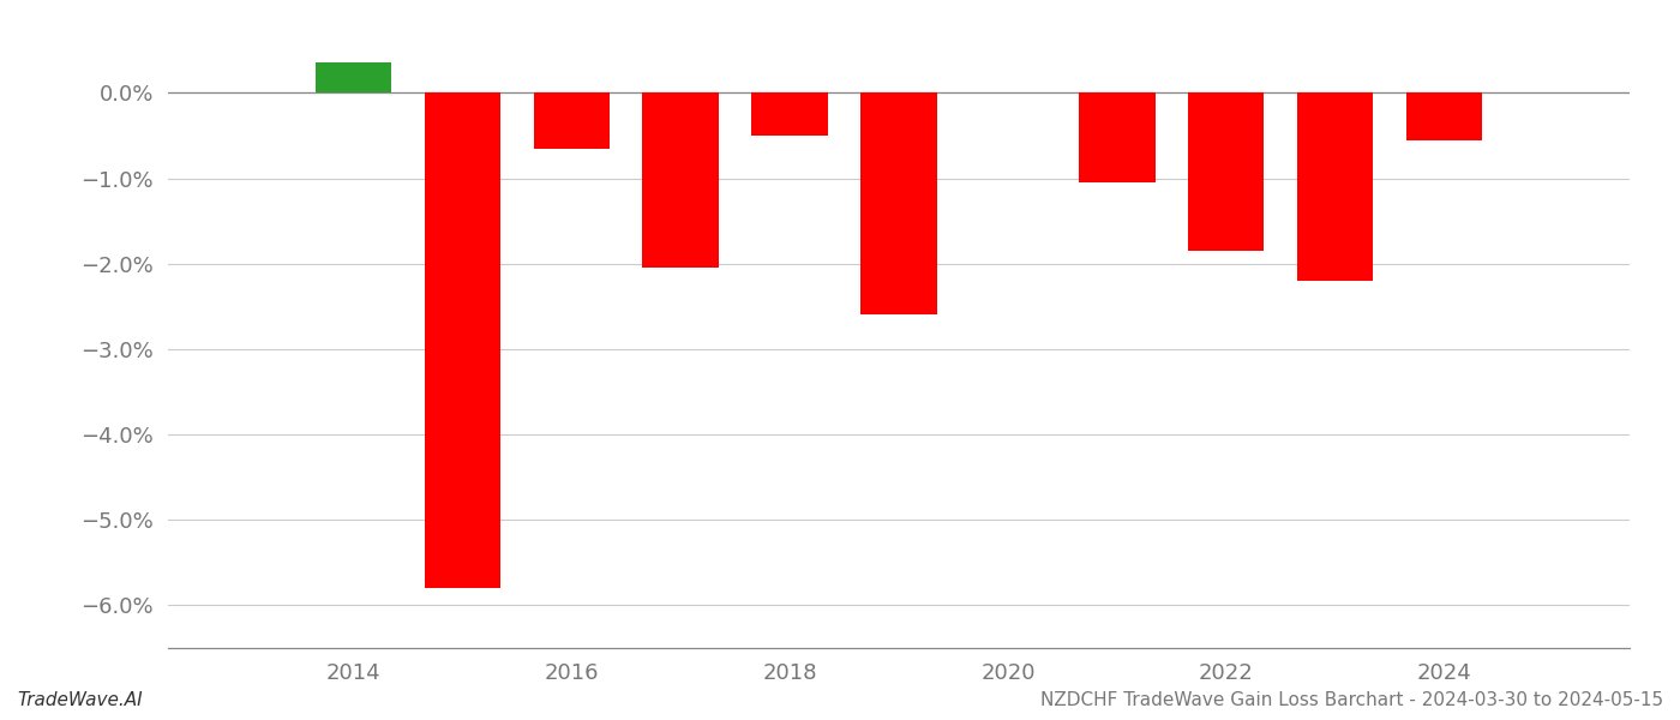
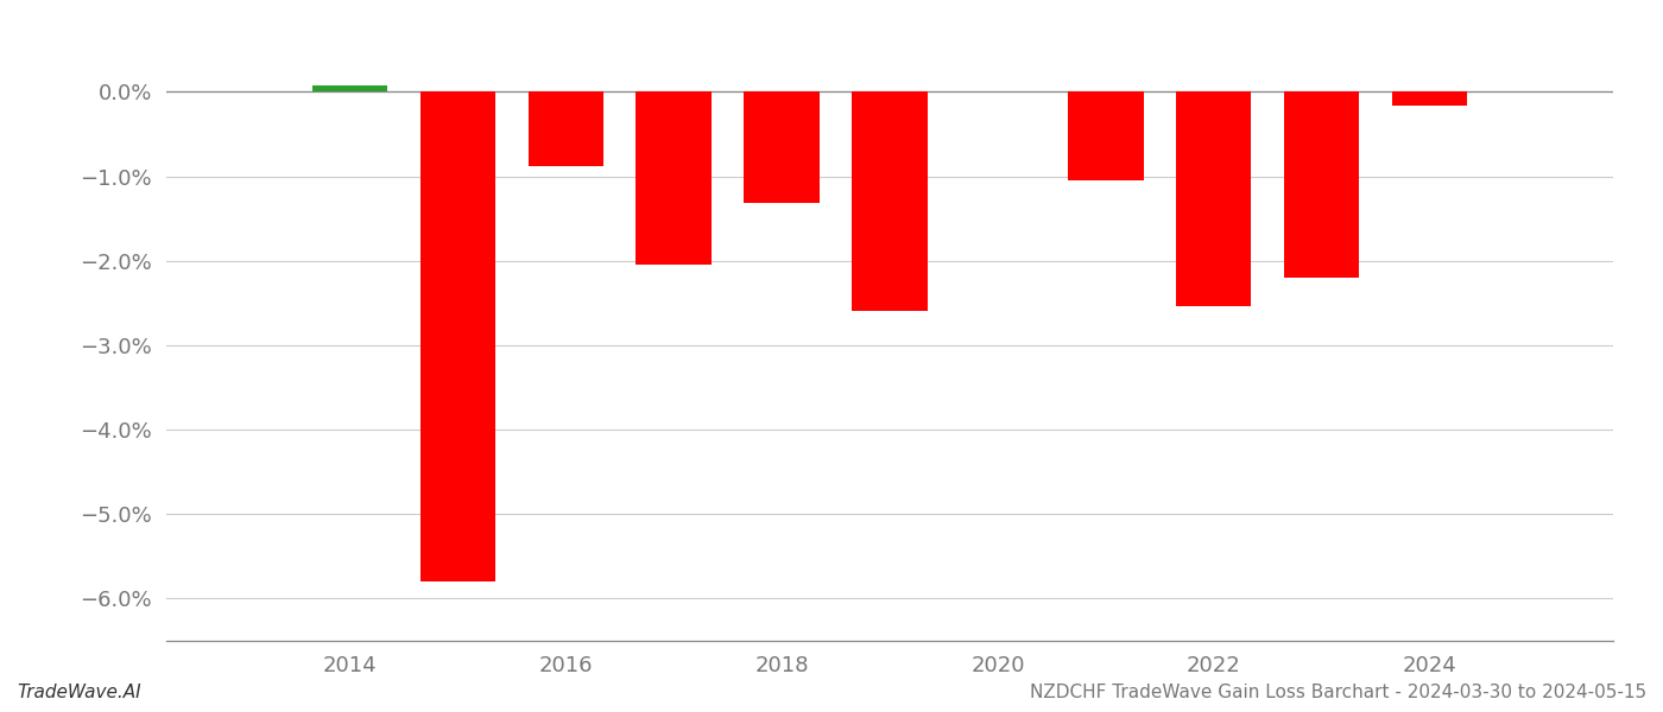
2014: 0.35% -> 0.08%
2016: -0.65% -> -0.88%
2018: -0.50% -> -1.32%
2022: -1.85% -> -2.54%
2024: -0.55% -> -0.16%
